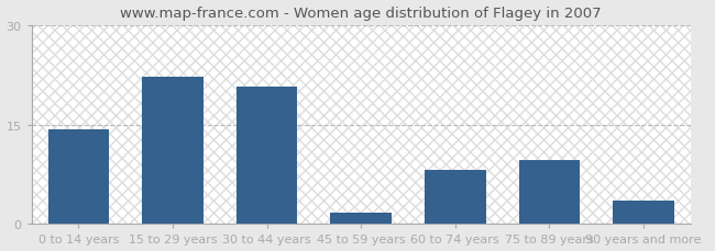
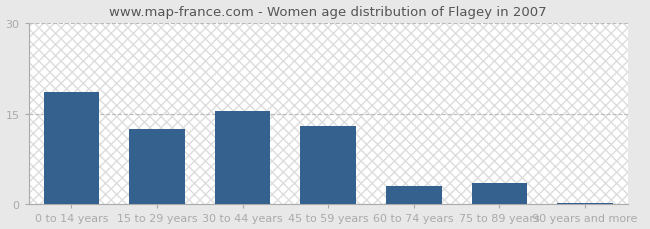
0 to 14 years: 14.2 -> 18.5
15 to 29 years: 22.2 -> 12.5
30 to 44 years: 20.8 -> 15.5
45 to 59 years: 1.8 -> 13.0
60 to 74 years: 8.2 -> 3.0
75 to 89 years: 9.6 -> 3.5
90 years and more: 3.6 -> 0.3
